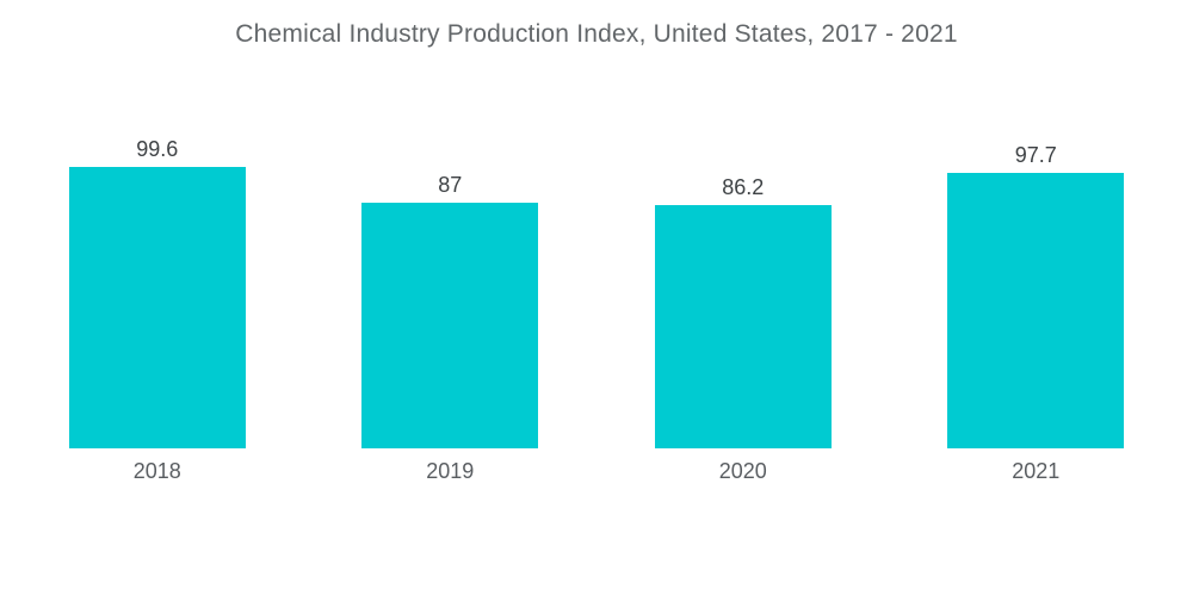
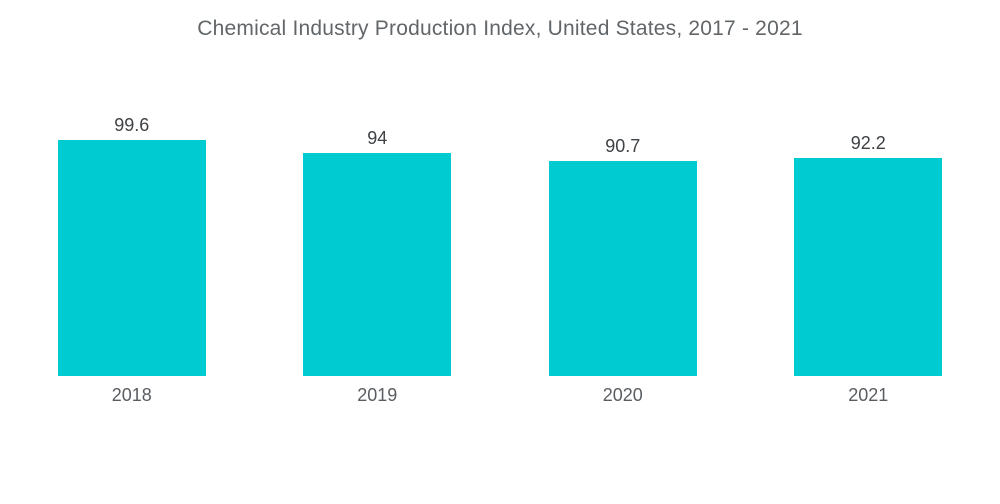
2019: 87 -> 94
2020: 86.2 -> 90.7
2021: 97.7 -> 92.2
